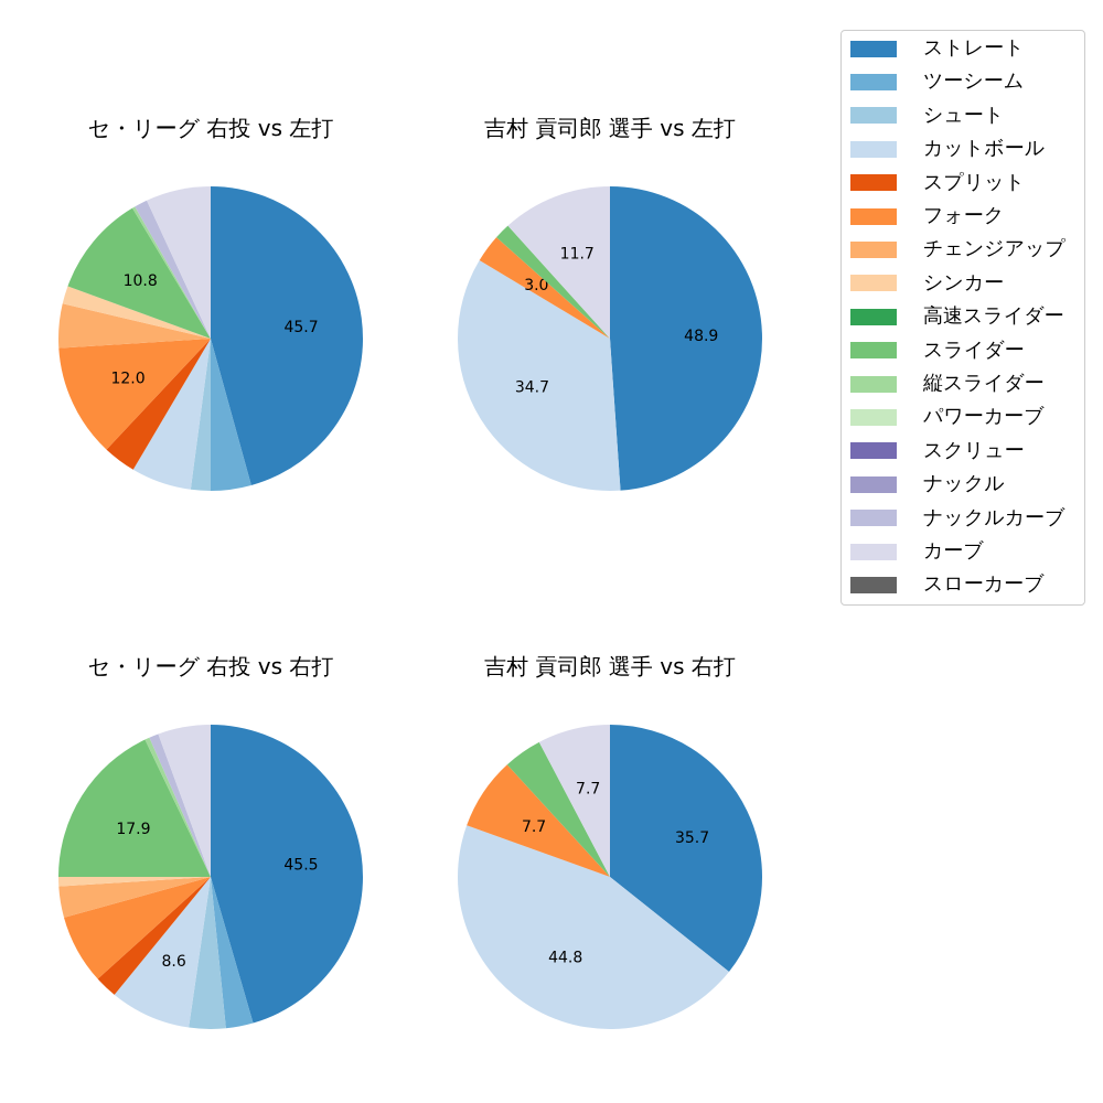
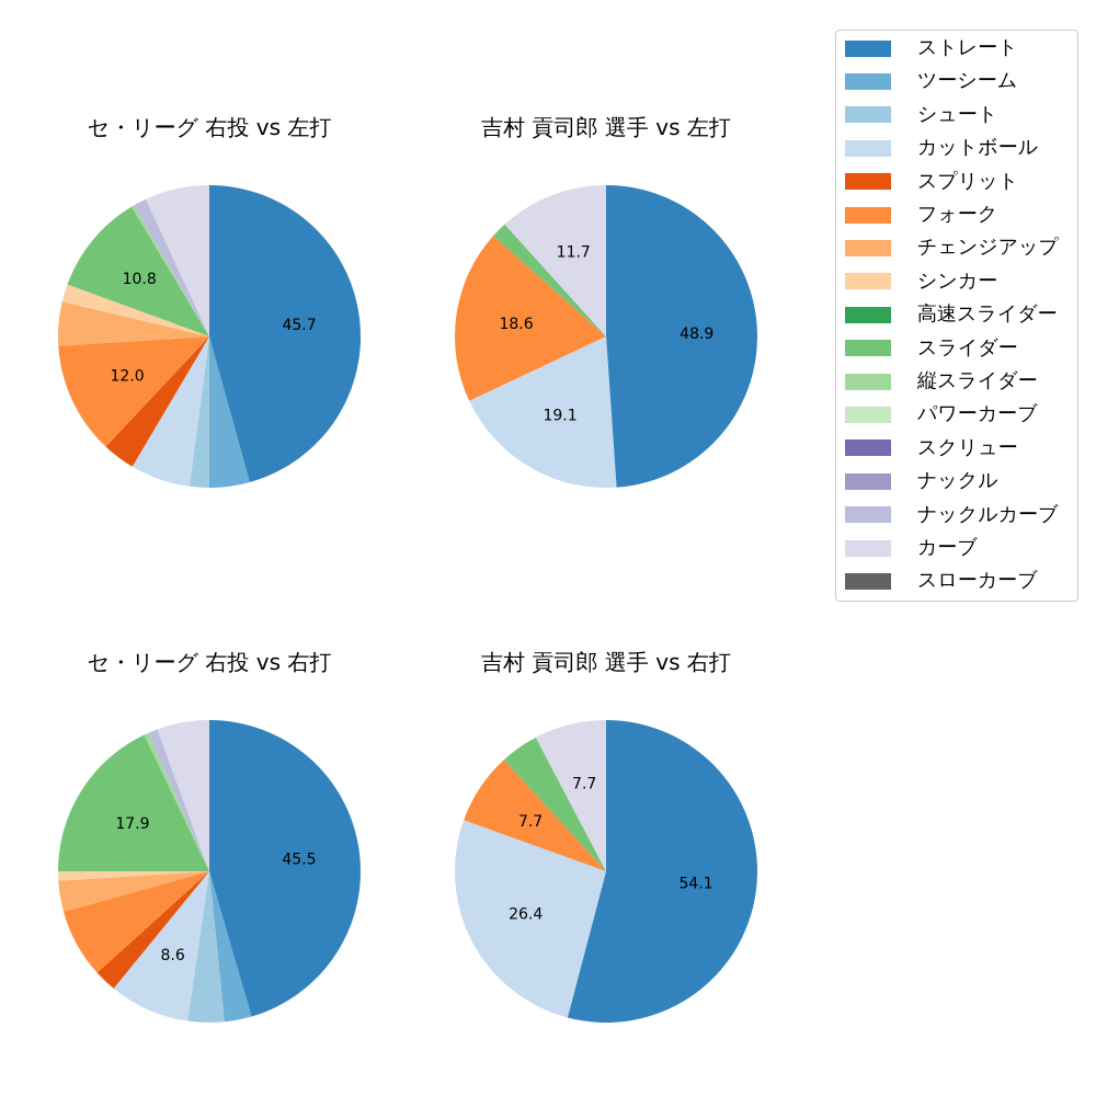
吉村 貢司郎 選手 vs 左打/カットボール: 34.7 -> 19.1
吉村 貢司郎 選手 vs 左打/フォーク: 3.0 -> 18.6
吉村 貢司郎 選手 vs 右打/ストレート: 35.7 -> 54.1
吉村 貢司郎 選手 vs 右打/カットボール: 44.8 -> 26.4
